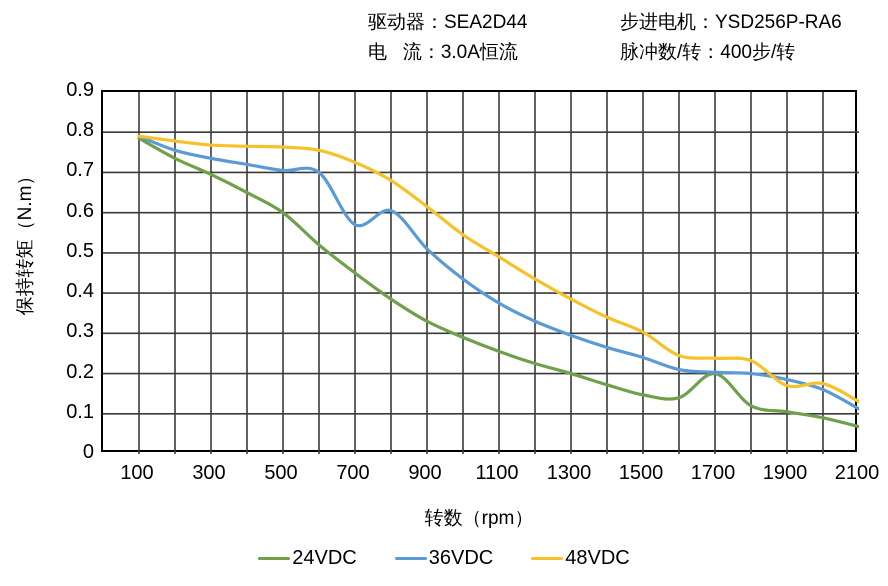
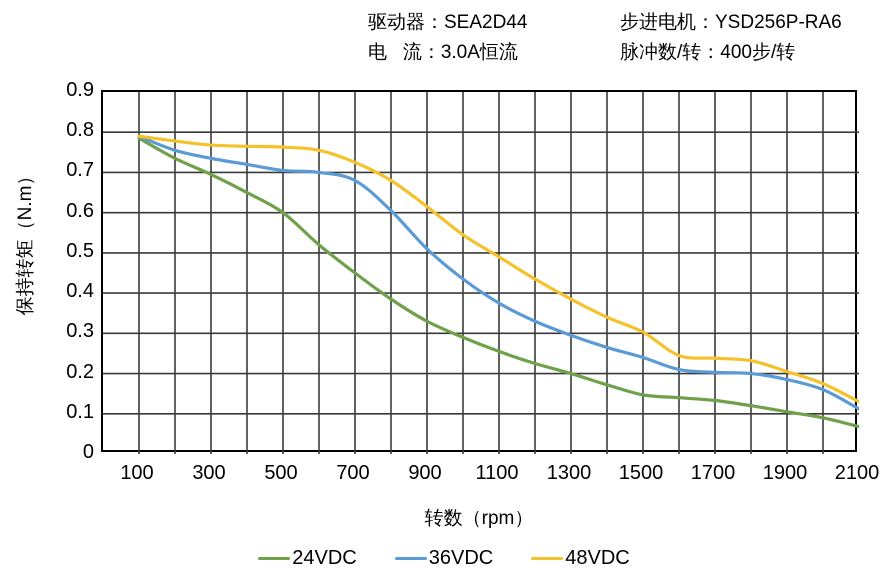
36VDC/700: 0.57 -> 0.68
24VDC/1700: 0.20 -> 0.13
48VDC/1900: 0.17 -> 0.20
